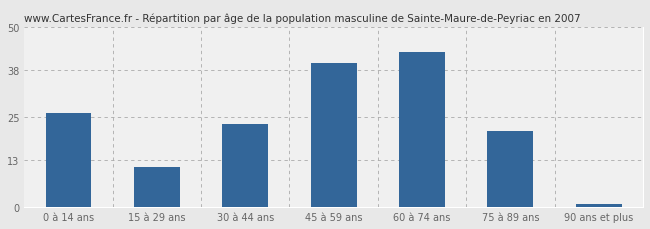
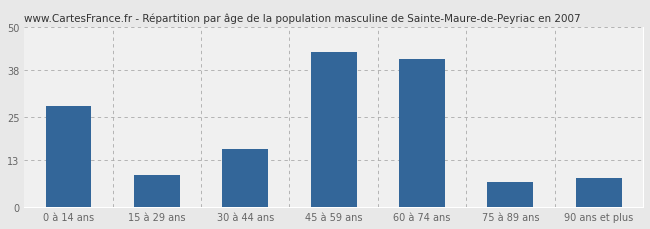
0 à 14 ans: 26 -> 28
15 à 29 ans: 11 -> 9
30 à 44 ans: 23 -> 16
45 à 59 ans: 40 -> 43
60 à 74 ans: 43 -> 41
75 à 89 ans: 21 -> 7
90 ans et plus: 1 -> 8
